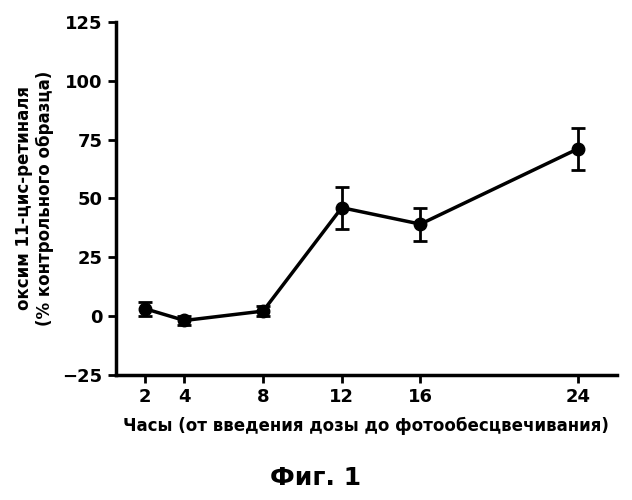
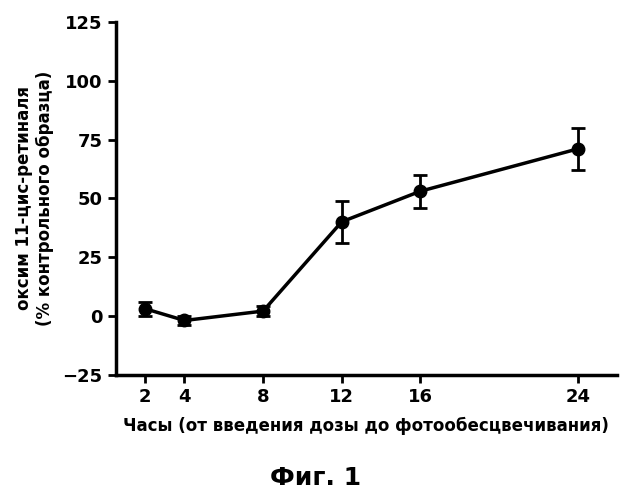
12: 46 -> 40
16: 39 -> 53
